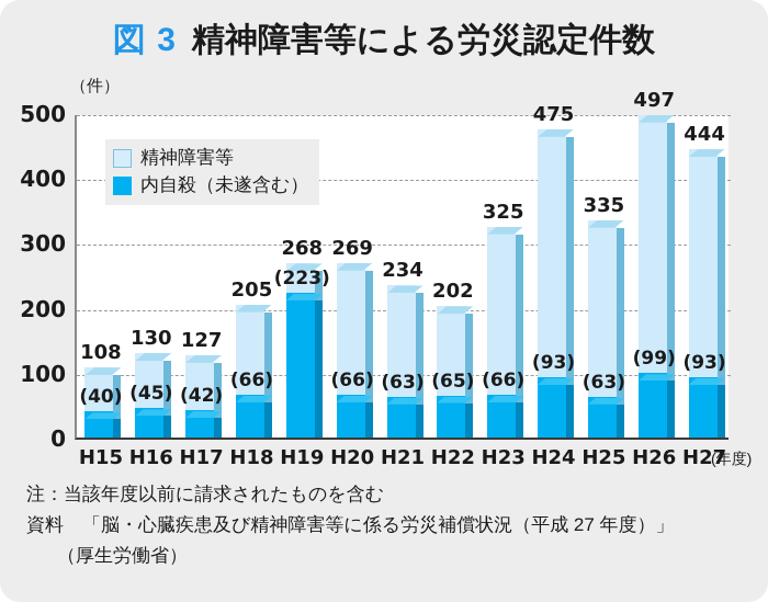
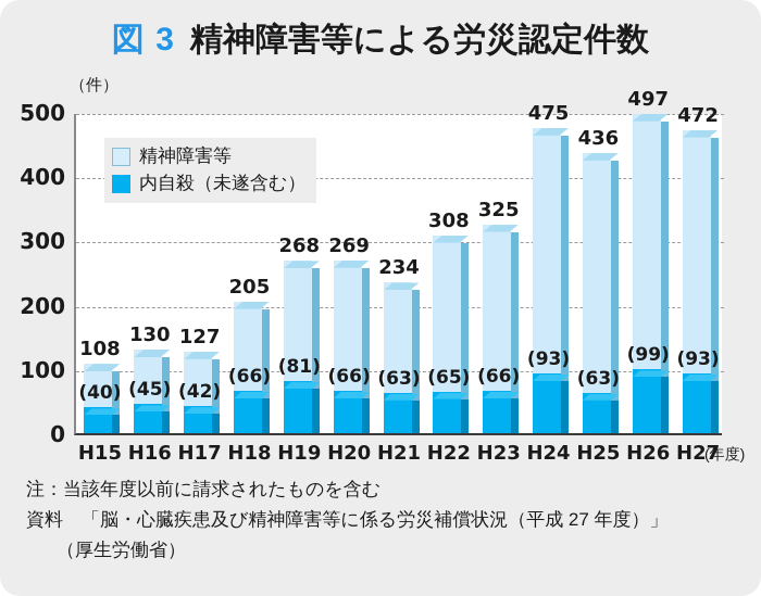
内自殺（未遂含む）/H19: 223 -> 81
精神障害等/H22: 202 -> 308
精神障害等/H25: 335 -> 436
精神障害等/H27: 444 -> 472
